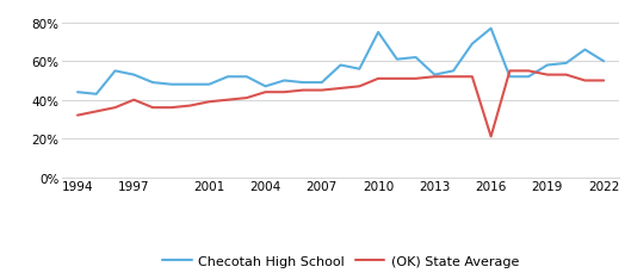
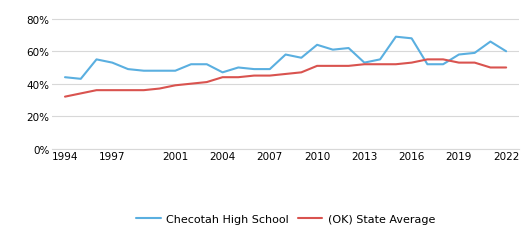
(OK) State Average/1997: 40% -> 36%
Checotah High School/2010: 75% -> 64%
Checotah High School/2016: 77% -> 68%
(OK) State Average/2016: 21% -> 53%
